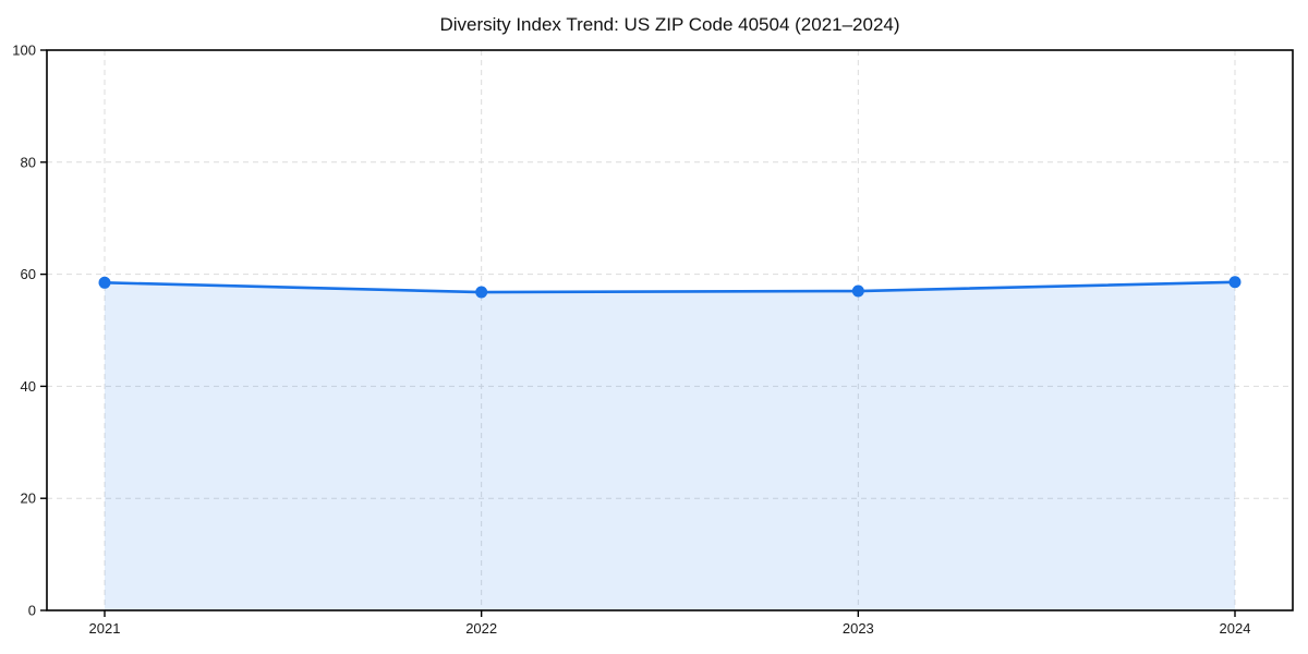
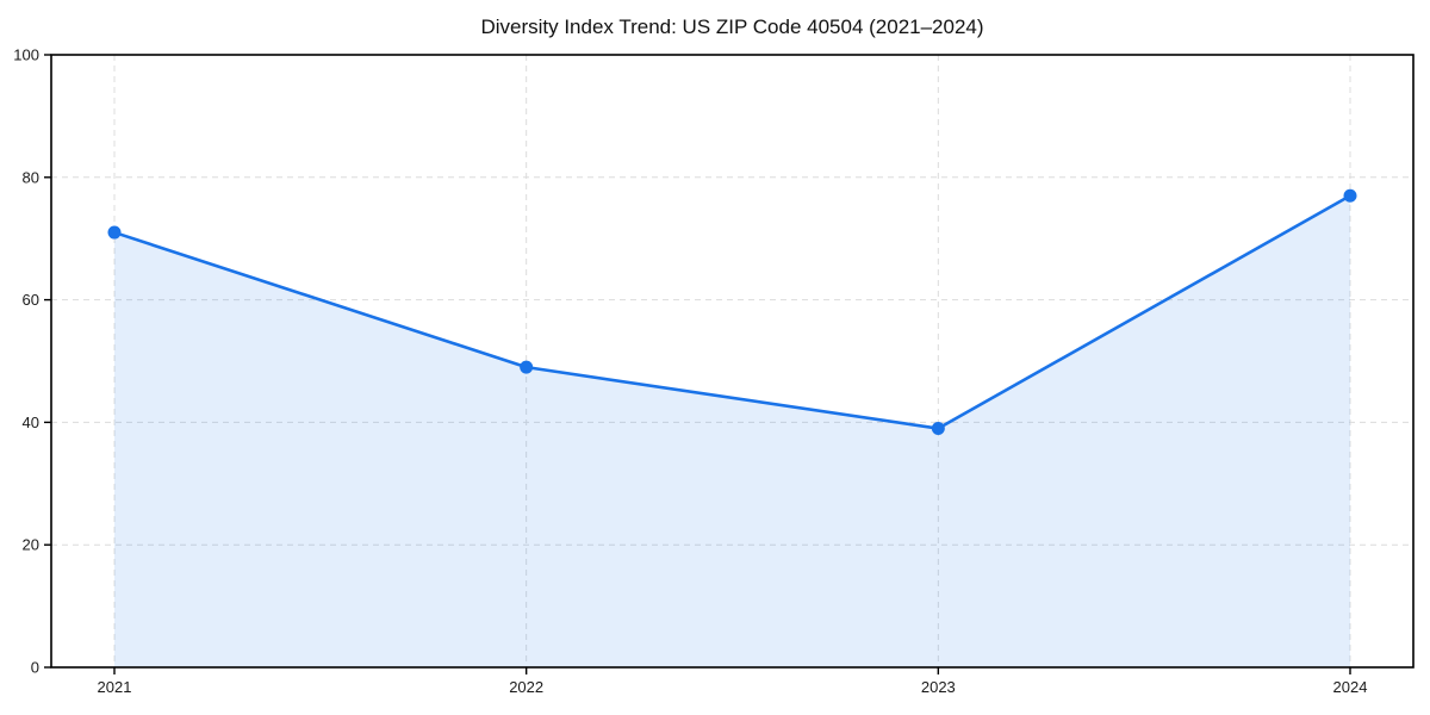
2021: 58 -> 71
2022: 57 -> 49
2023: 57 -> 39
2024: 59 -> 77
